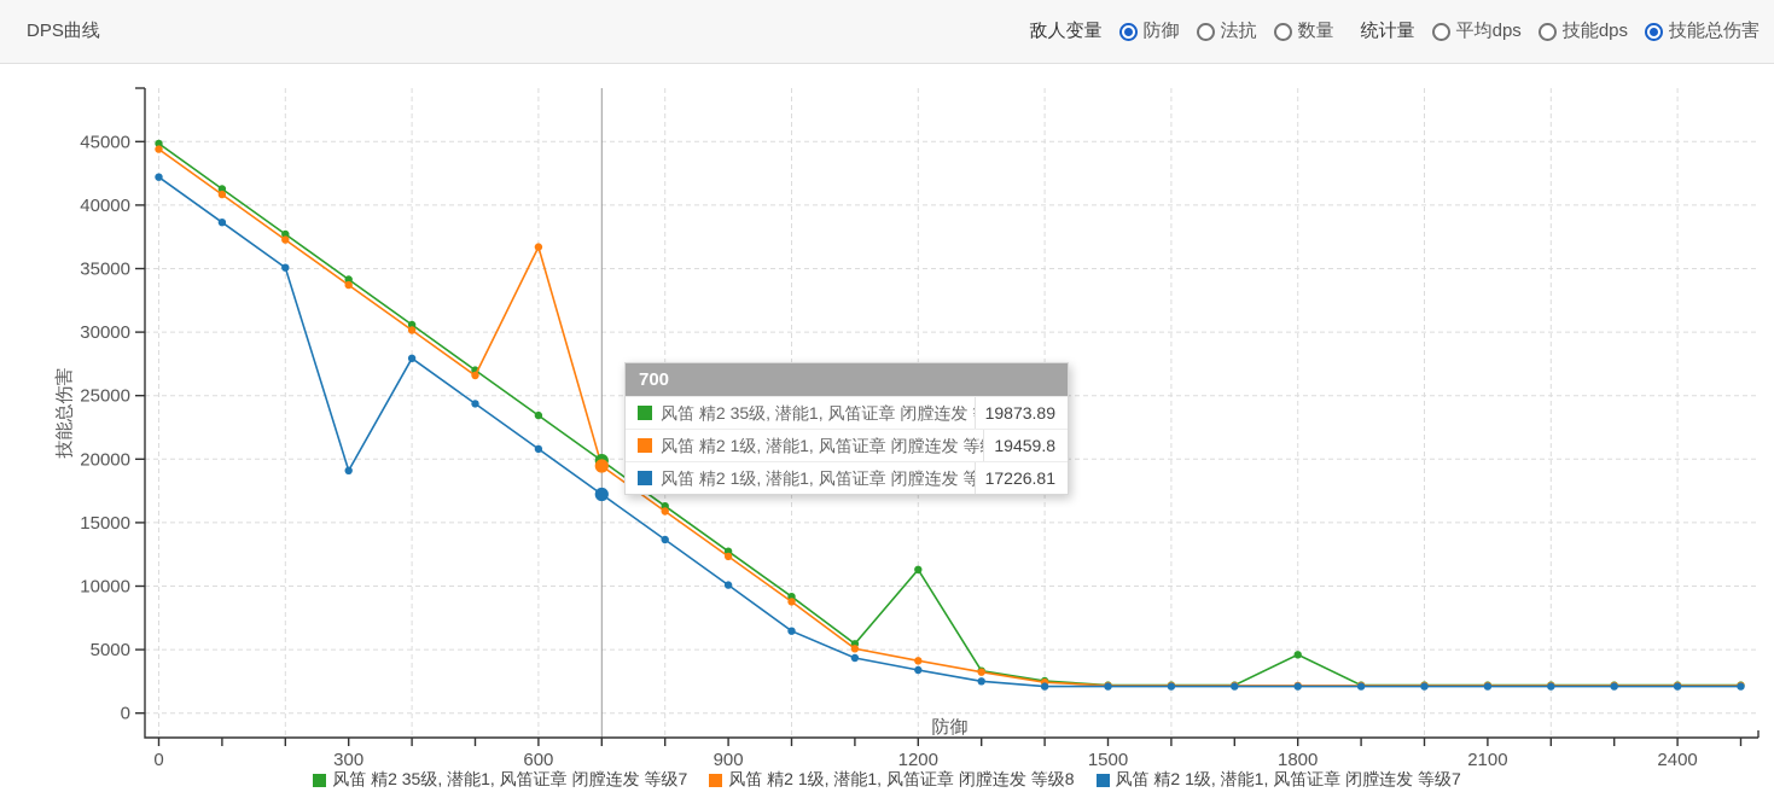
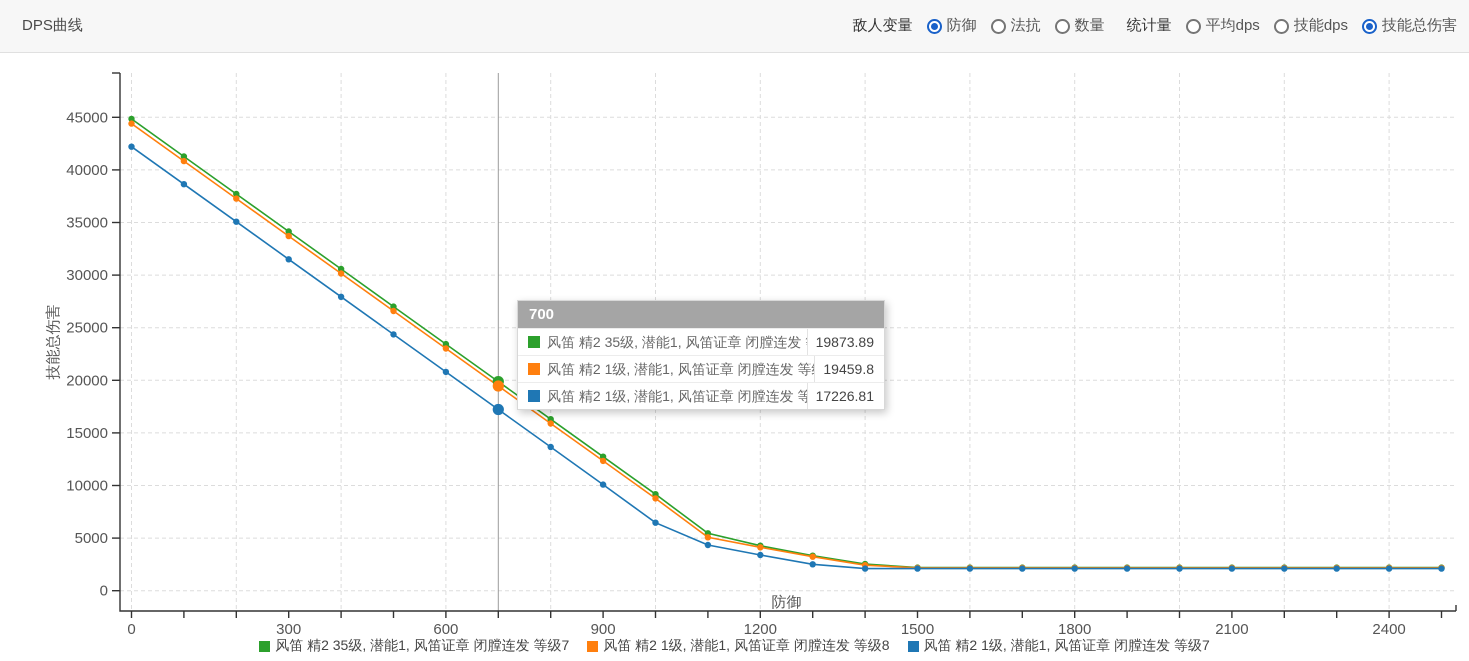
风笛 精2 1级, 潜能1, 风笛证章 闭膛连发 等级7/300: 19100 -> 31500
风笛 精2 1级, 潜能1, 风笛证章 闭膛连发 等级8/600: 36700 -> 23000
风笛 精2 35级, 潜能1, 风笛证章 闭膛连发 等级7/1200: 11300 -> 4300
风笛 精2 35级, 潜能1, 风笛证章 闭膛连发 等级7/1800: 4600 -> 2200
